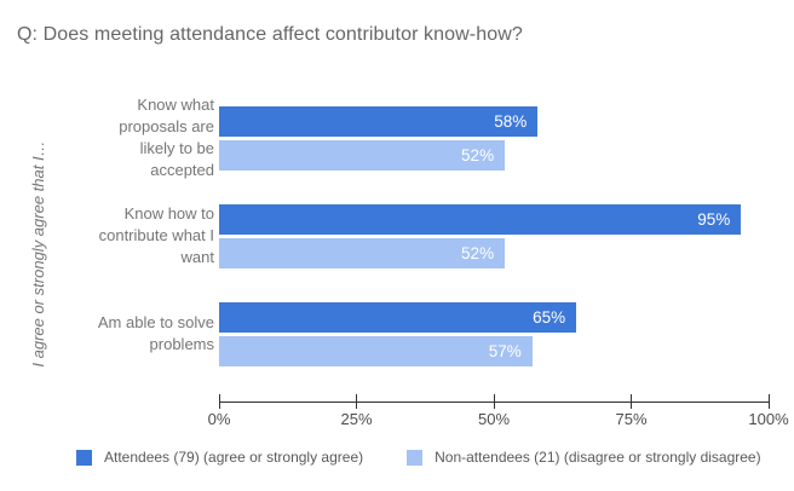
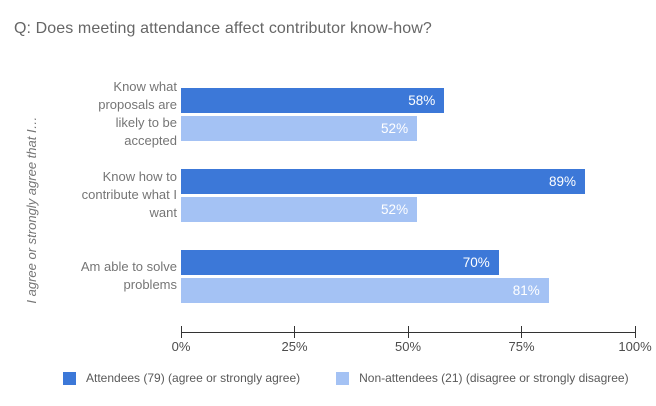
Attendees (79) (agree or strongly agree)/Know how to contribute what I want: 95% -> 89%
Attendees (79) (agree or strongly agree)/Am able to solve problems: 65% -> 70%
Non-attendees (21) (disagree or strongly disagree)/Am able to solve problems: 57% -> 81%
